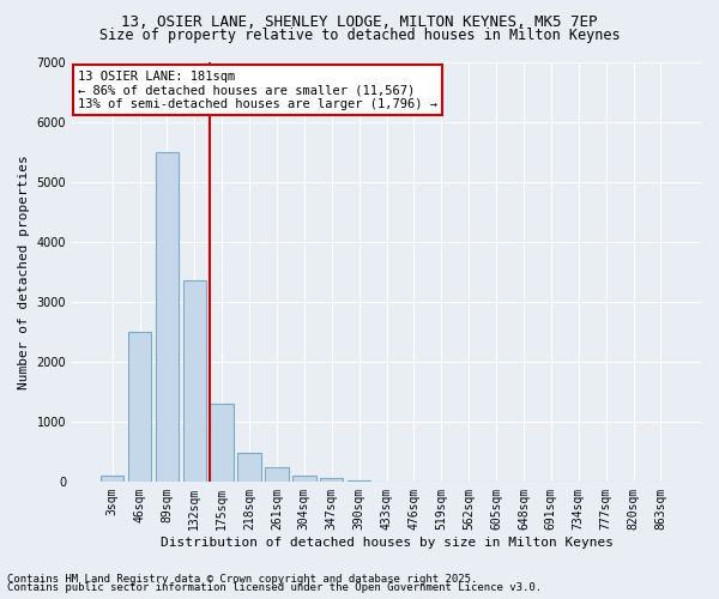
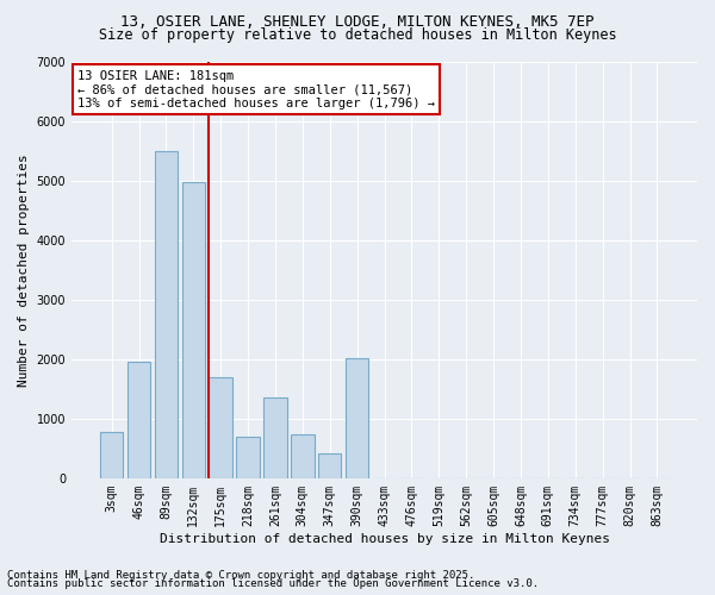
3sqm: 90 -> 780
46sqm: 2500 -> 1960
132sqm: 3350 -> 4980
175sqm: 1300 -> 1700
218sqm: 480 -> 700
261sqm: 230 -> 1360
304sqm: 90 -> 740
347sqm: 50 -> 420
390sqm: 10 -> 2020
